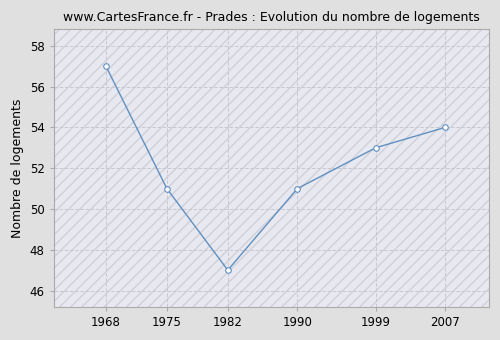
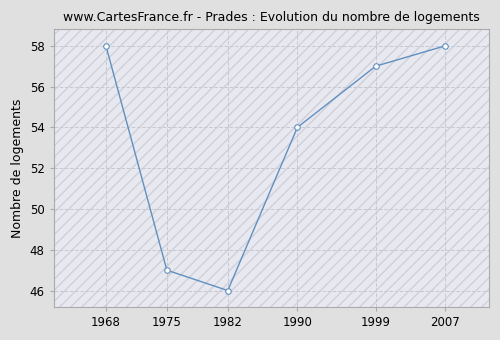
1968: 57 -> 58
1975: 51 -> 47
1982: 47 -> 46
1990: 51 -> 54
1999: 53 -> 57
2007: 54 -> 58
